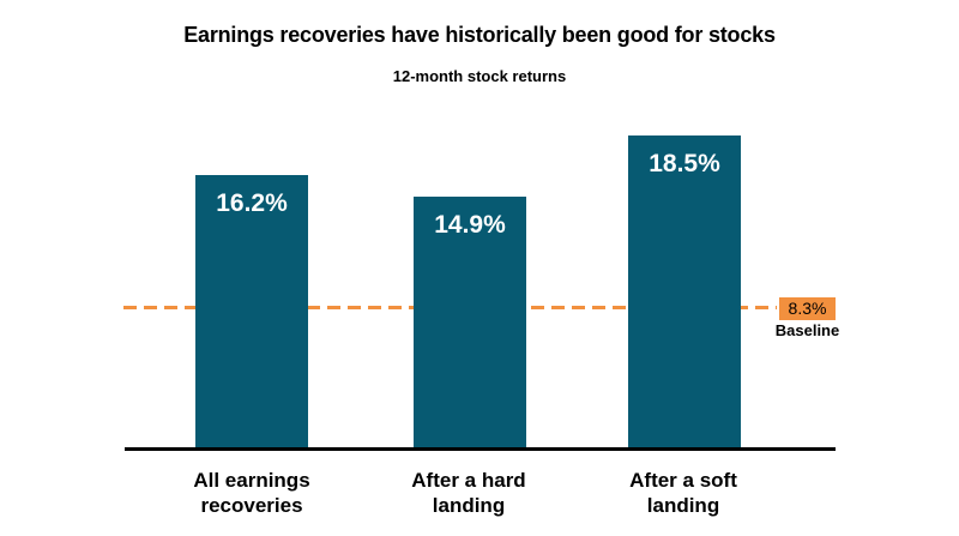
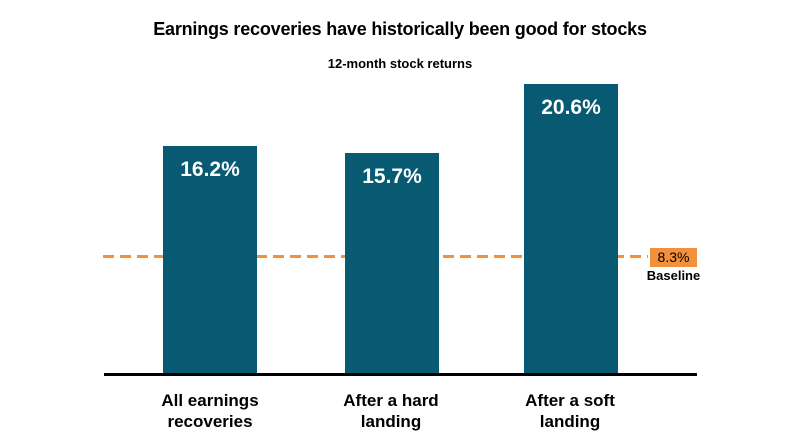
After a hard landing: 14.9% -> 15.7%
After a soft landing: 18.5% -> 20.6%
